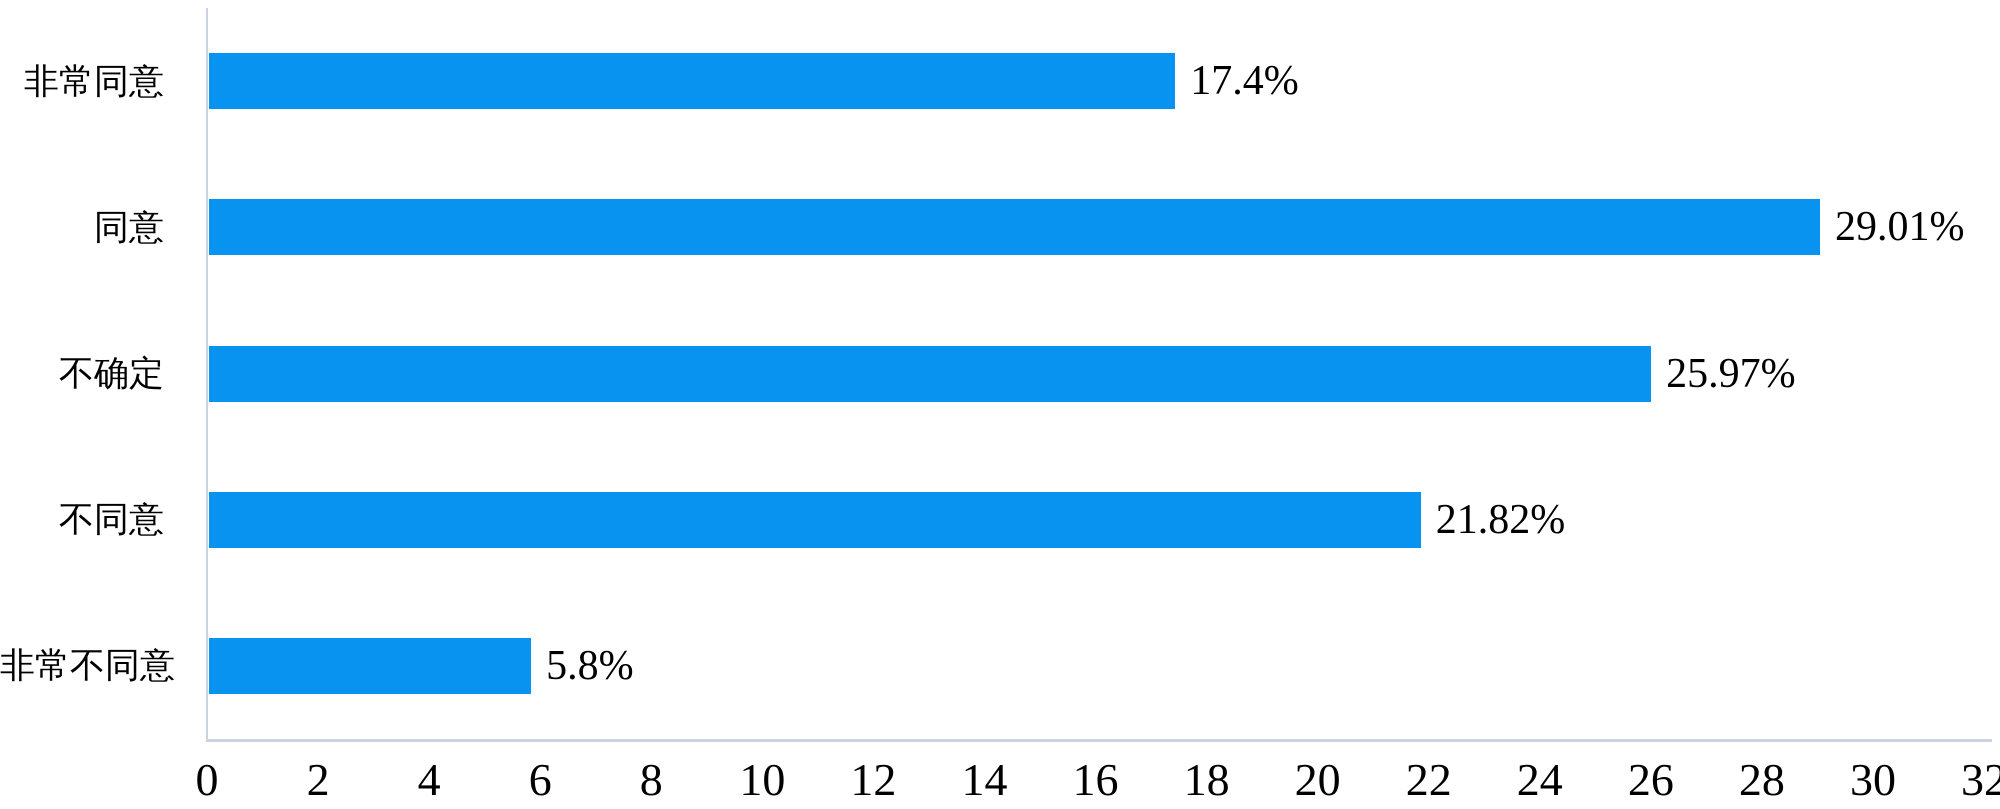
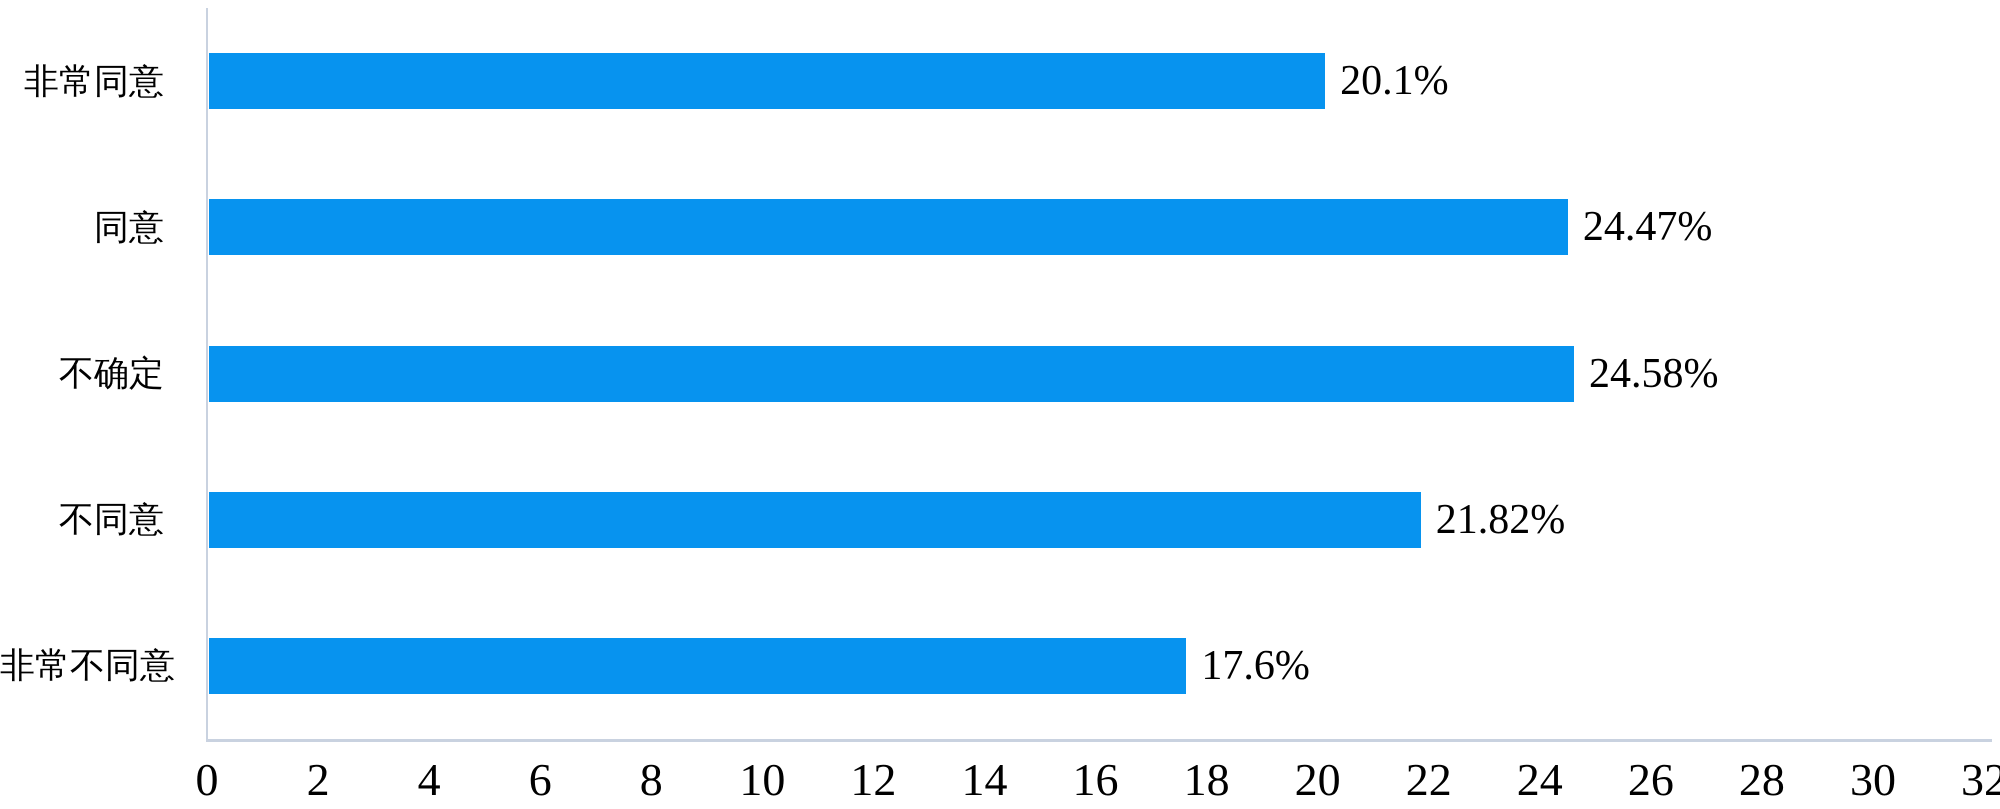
非常同意: 17.4% -> 20.1%
同意: 29.01% -> 24.47%
不确定: 25.97% -> 24.58%
非常不同意: 5.8% -> 17.6%
